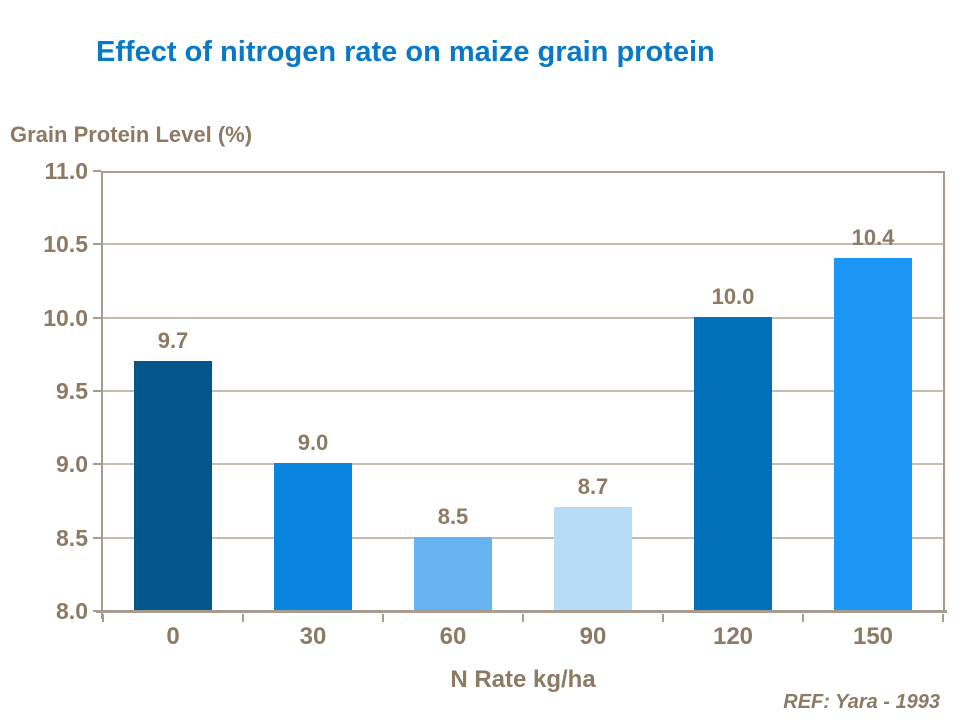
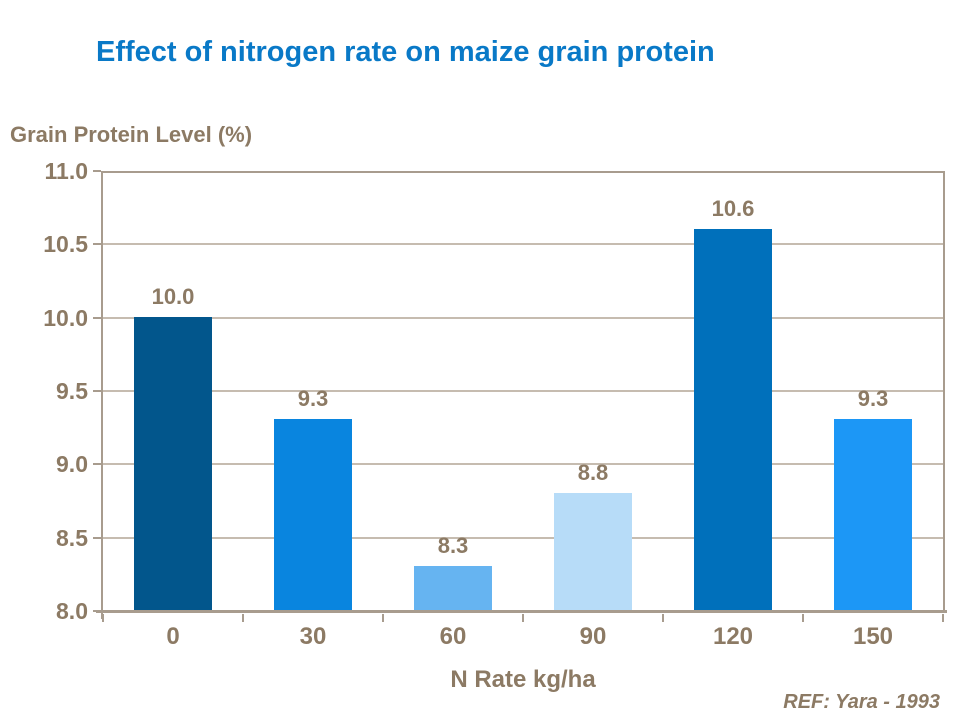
0: 9.7 -> 10.0
30: 9.0 -> 9.3
60: 8.5 -> 8.3
90: 8.7 -> 8.8
120: 10.0 -> 10.6
150: 10.4 -> 9.3
